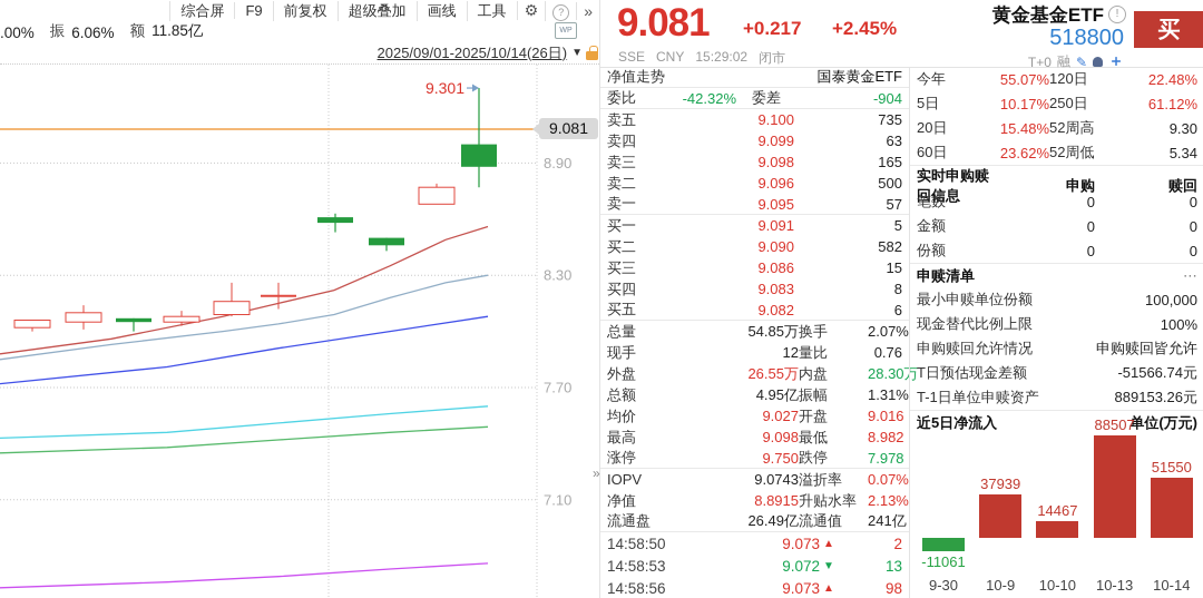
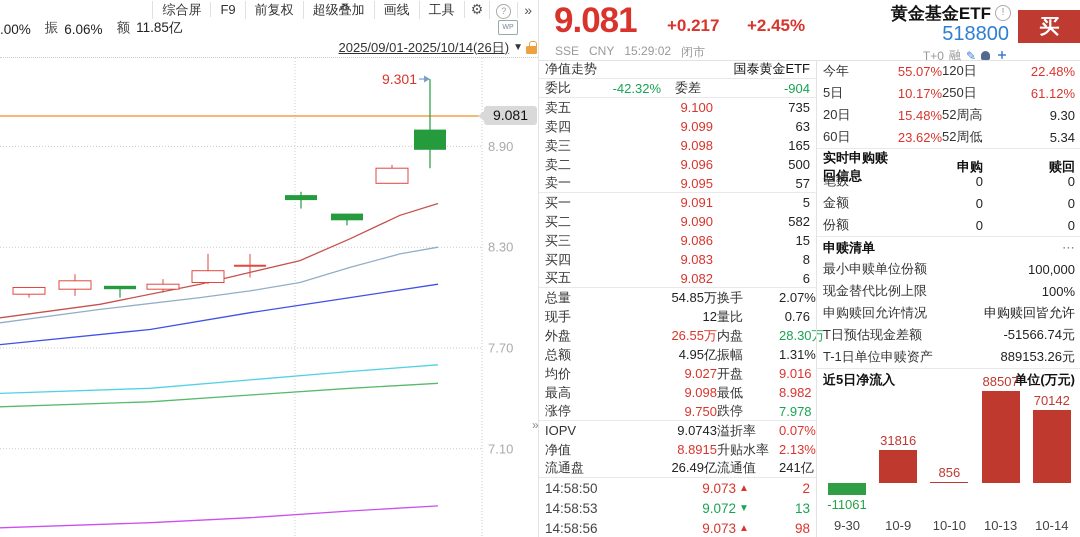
近5日净流入/10-9: 37939 -> 31816
近5日净流入/10-10: 14467 -> 856
近5日净流入/10-14: 51550 -> 70142
